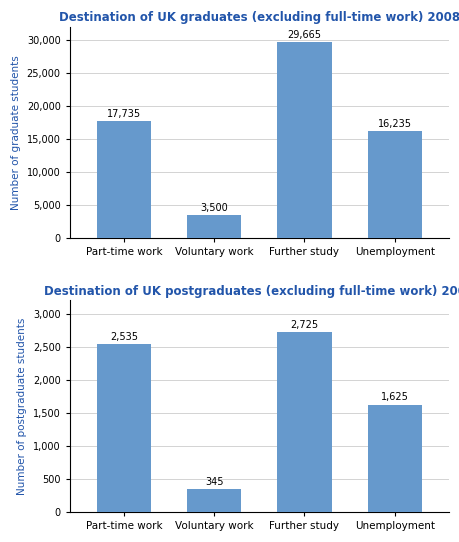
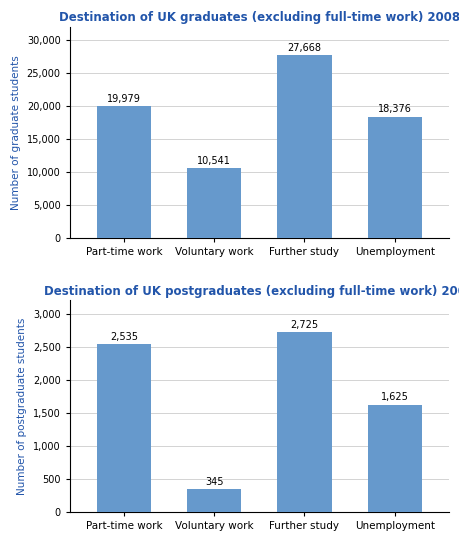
Destination of UK graduates (excluding full-time work) 2008/Part-time work: 17,735 -> 19,979
Destination of UK graduates (excluding full-time work) 2008/Voluntary work: 3,500 -> 10,541
Destination of UK graduates (excluding full-time work) 2008/Further study: 29,665 -> 27,668
Destination of UK graduates (excluding full-time work) 2008/Unemployment: 16,235 -> 18,376
